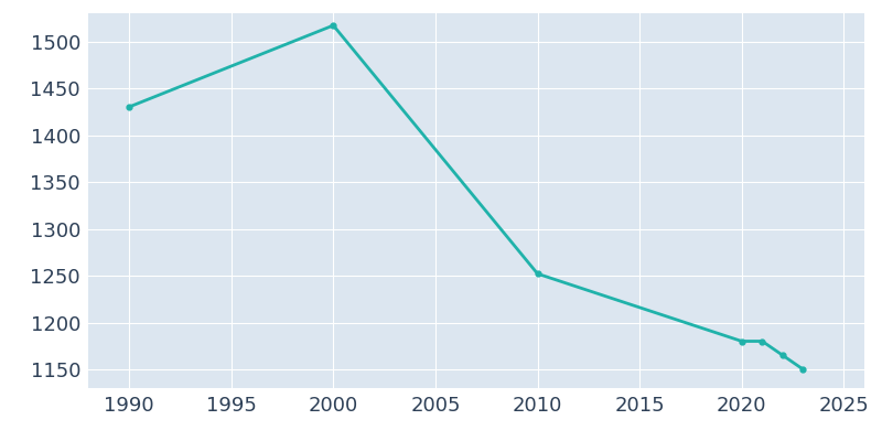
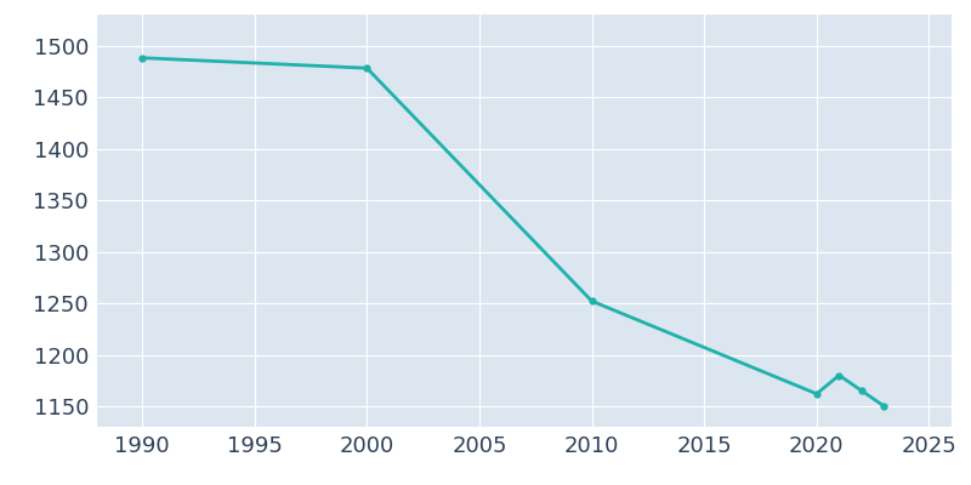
1990: 1430 -> 1488
2000: 1517 -> 1478
2020: 1180 -> 1162
